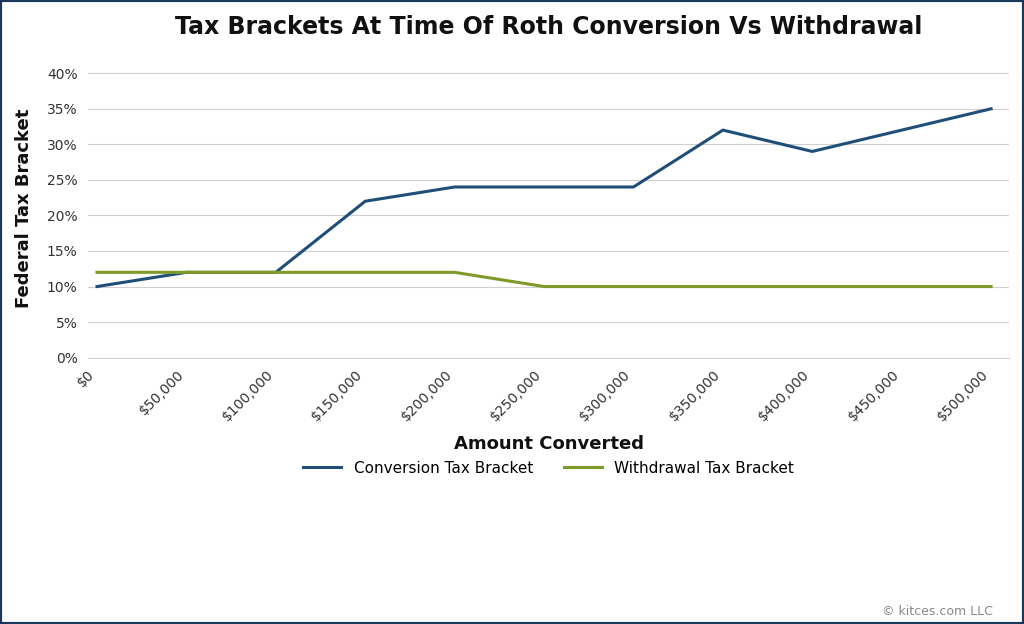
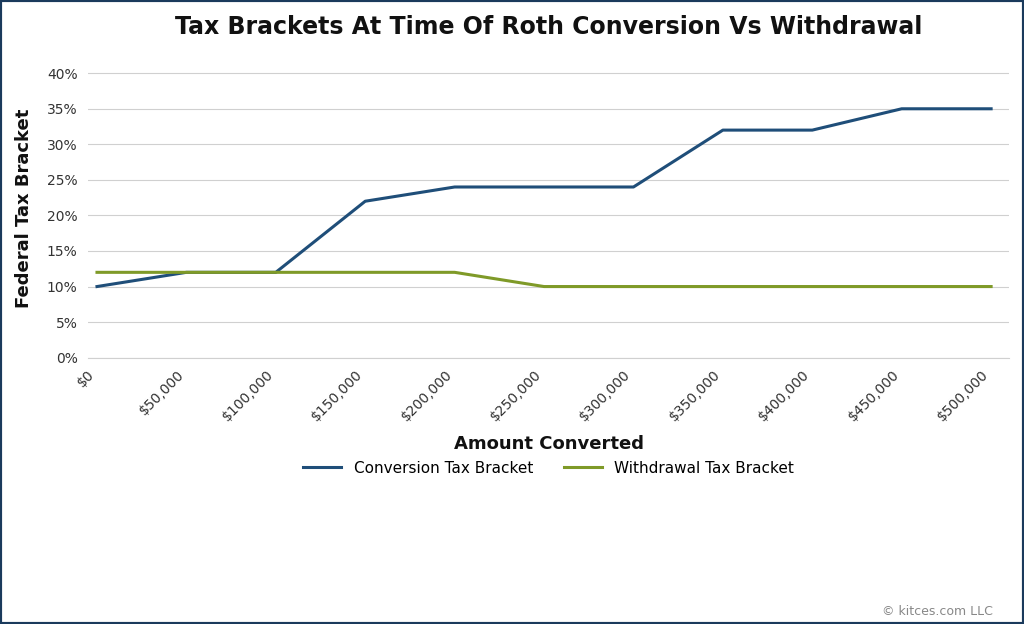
Conversion Tax Bracket/$400,000: 29% -> 32%
Conversion Tax Bracket/$450,000: 32% -> 35%
